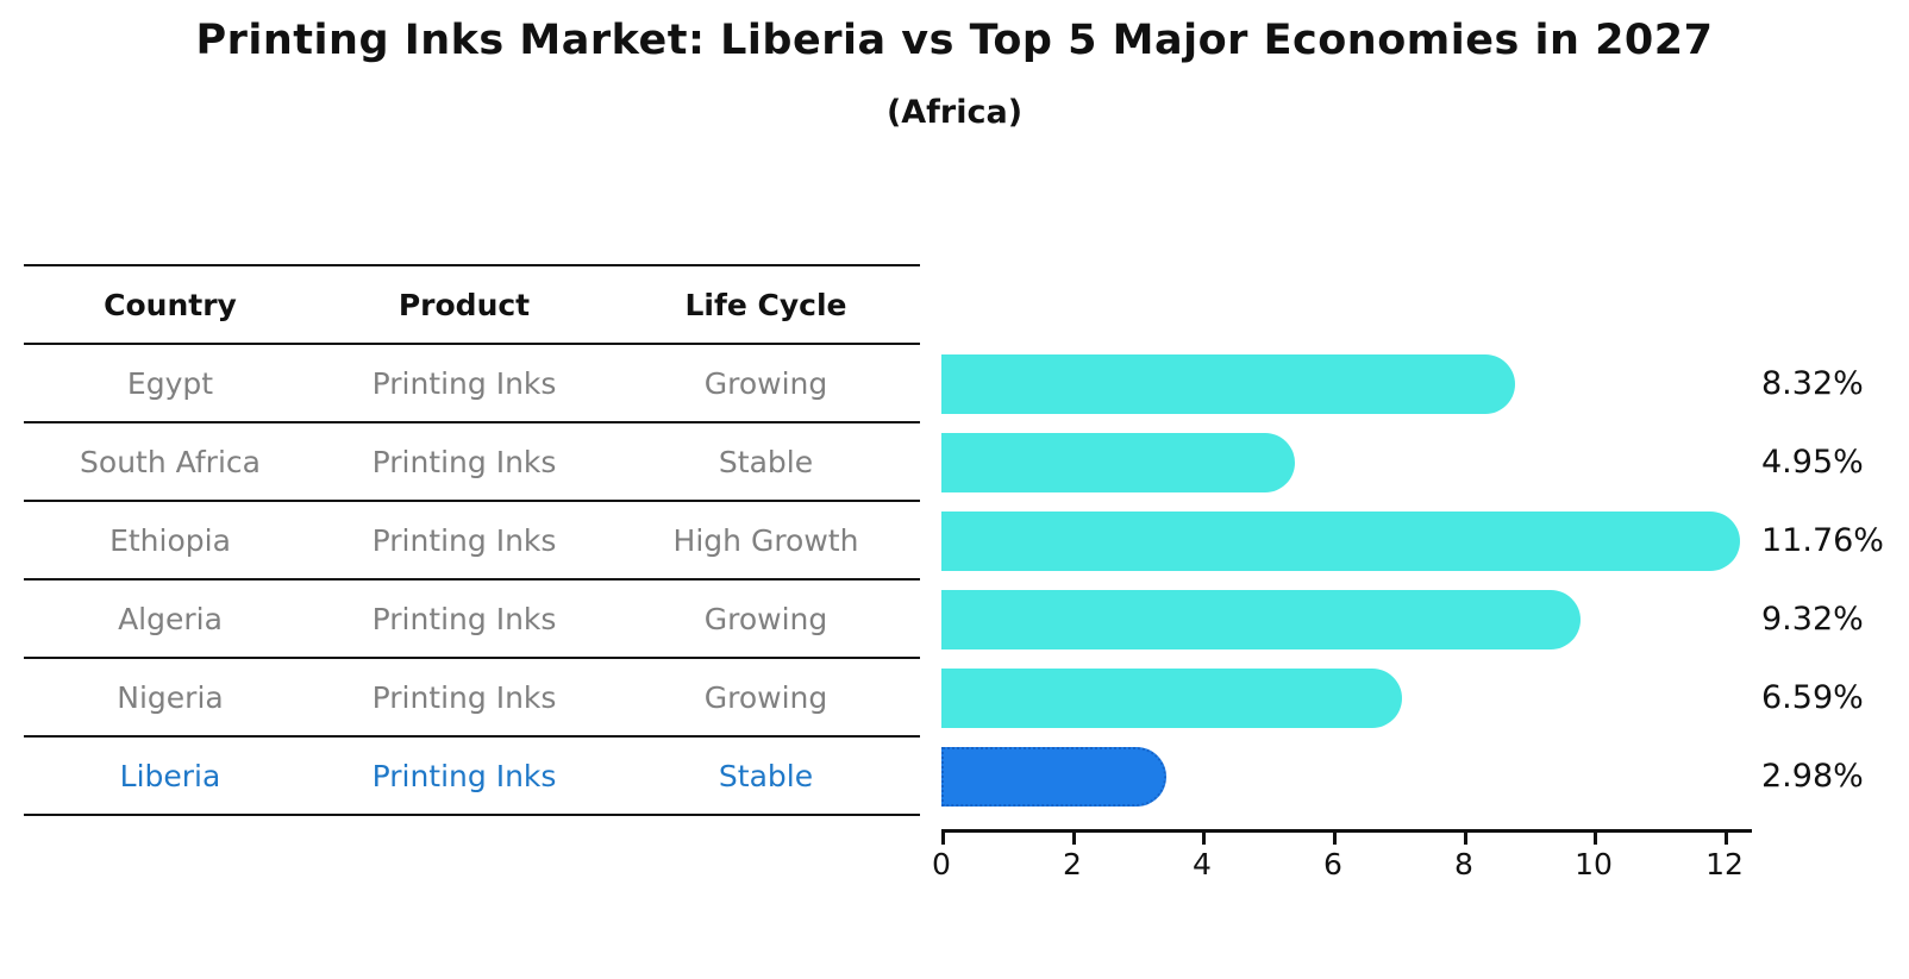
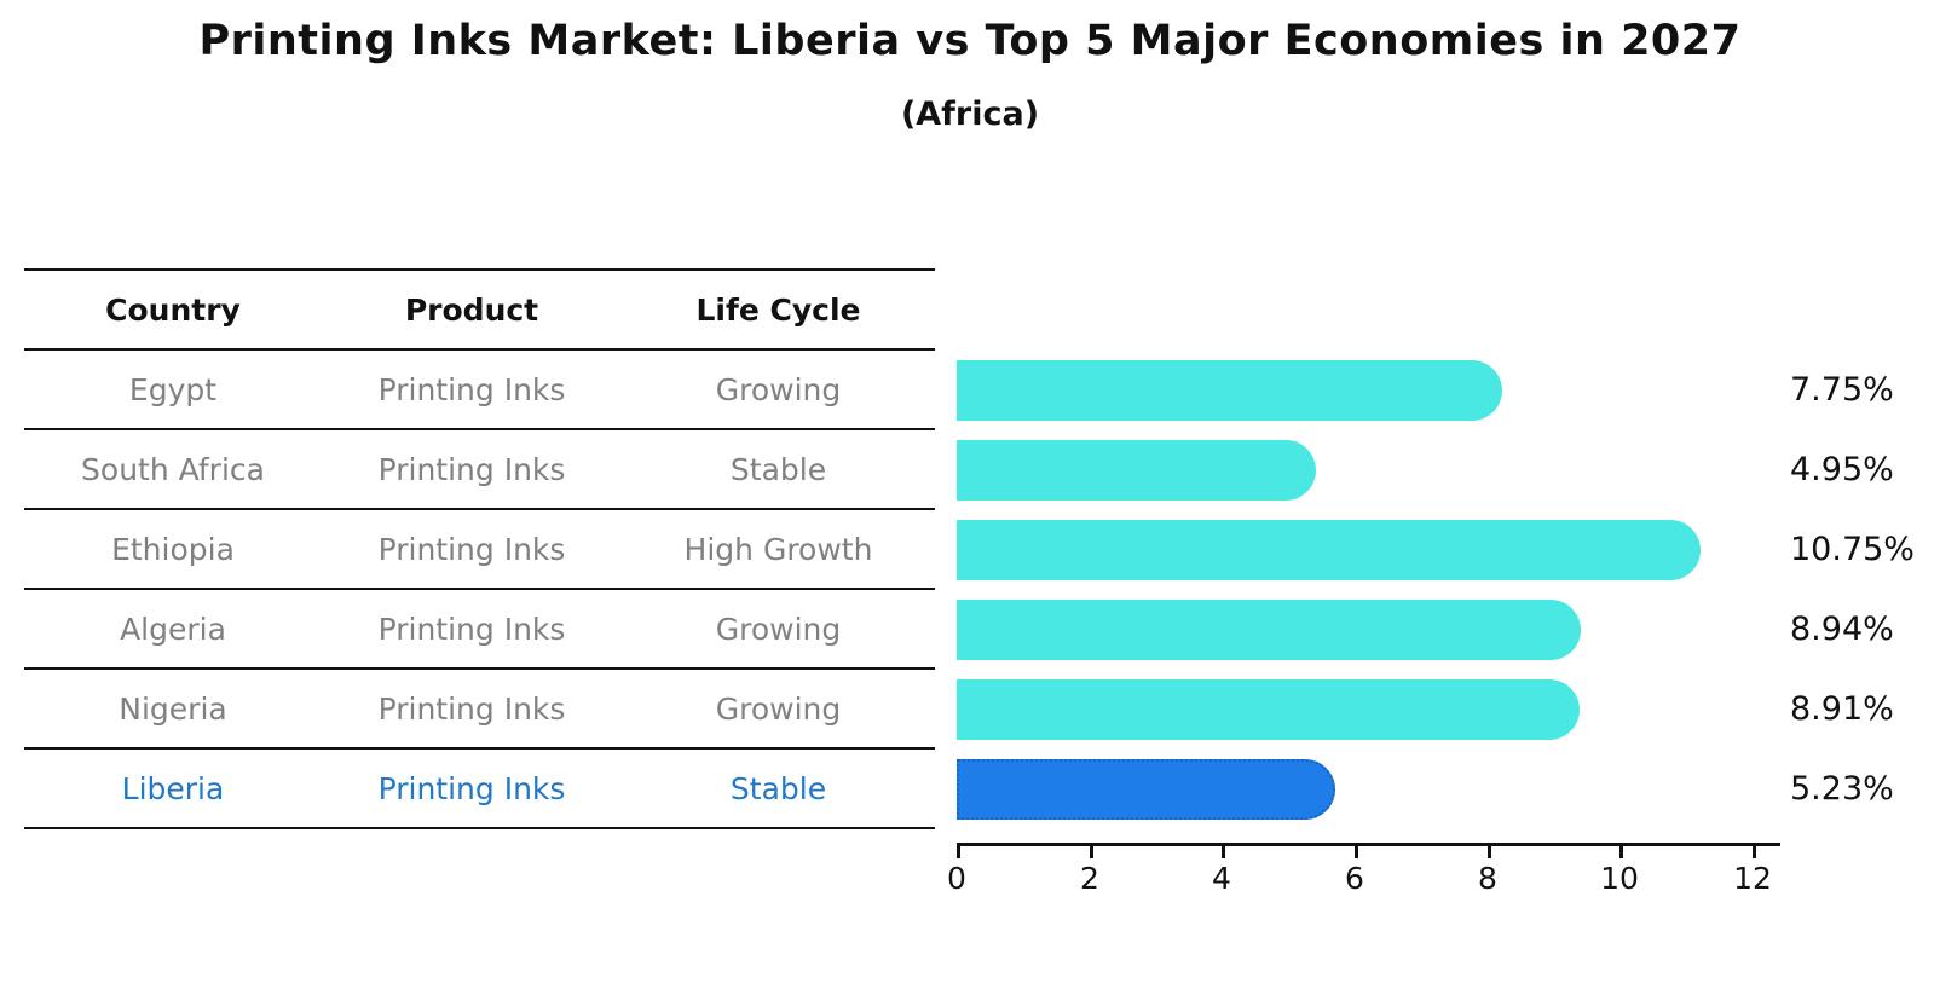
Egypt: 8.32% -> 7.75%
Ethiopia: 11.76% -> 10.75%
Algeria: 9.32% -> 8.94%
Nigeria: 6.59% -> 8.91%
Liberia: 2.98% -> 5.23%
